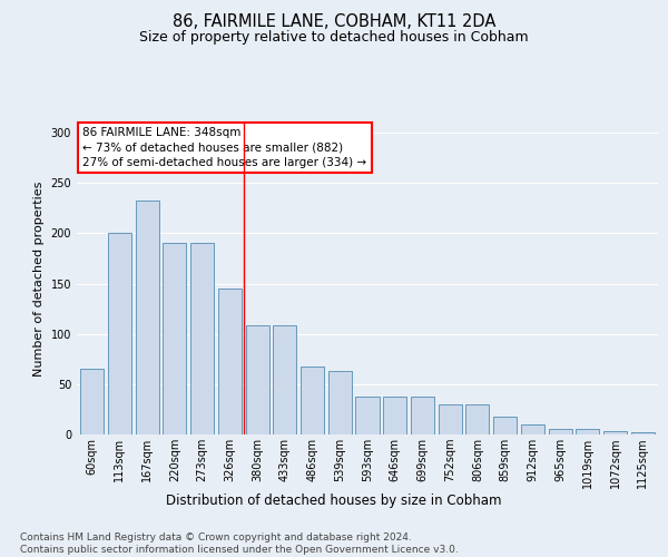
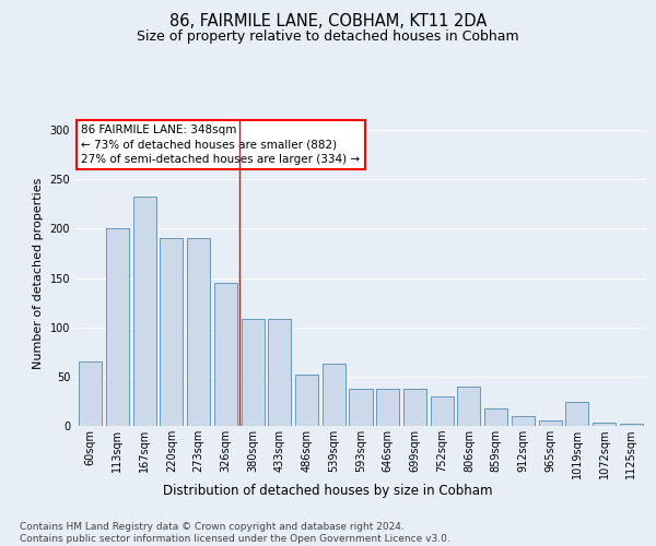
486sqm: 68 -> 52
806sqm: 30 -> 40
1019sqm: 5 -> 24
